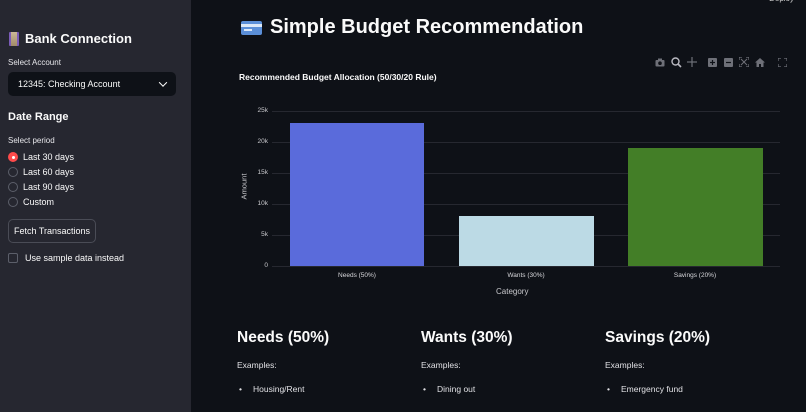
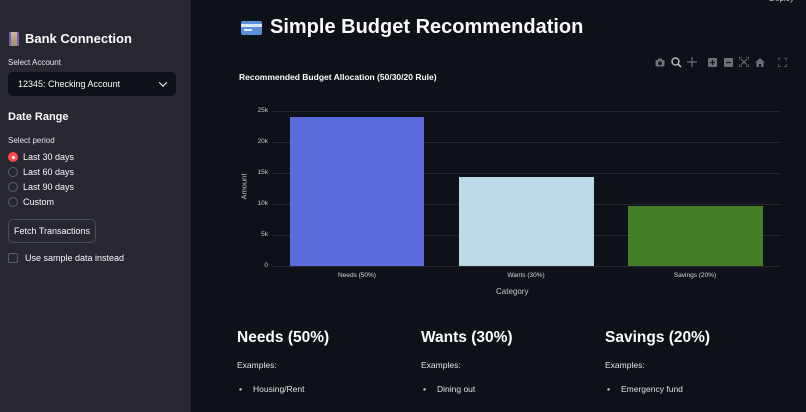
Needs (50%): 23k -> 24k
Wants (30%): 8k -> 14k
Savings (20%): 19k -> 10k
